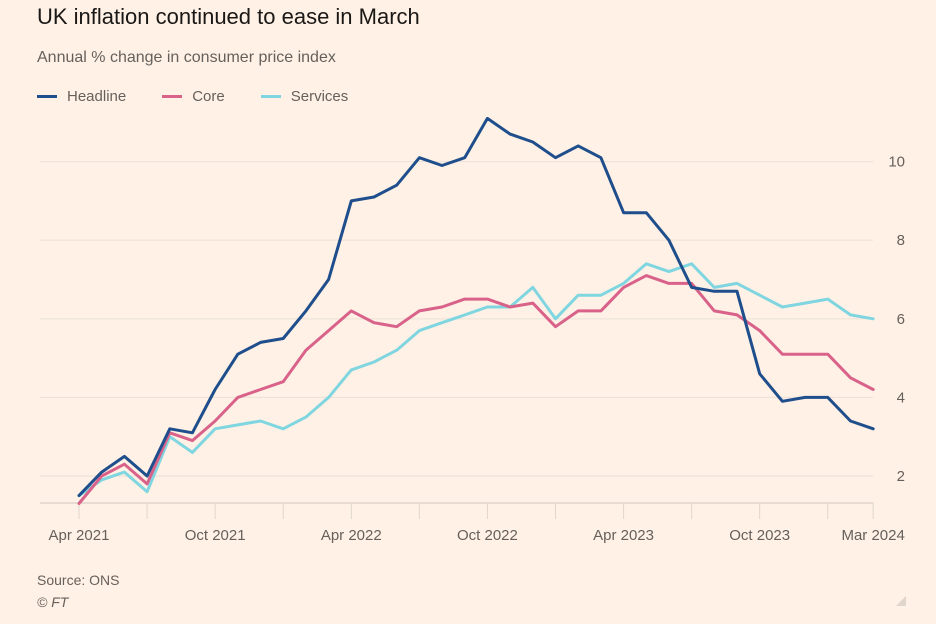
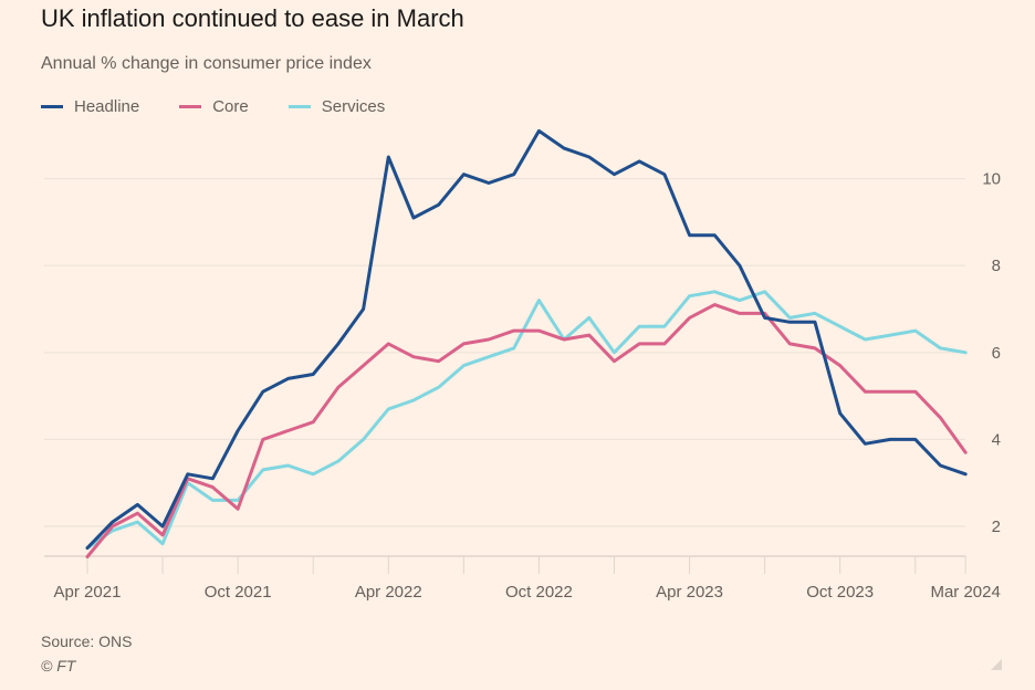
Core/Oct 2021: 3.4 -> 2.4
Services/Oct 2021: 3.2 -> 2.6
Headline/Apr 2022: 9.0 -> 10.5
Services/Oct 2022: 6.3 -> 7.2
Services/Apr 2023: 6.9 -> 7.3
Core/Mar 2024: 4.2 -> 3.7
